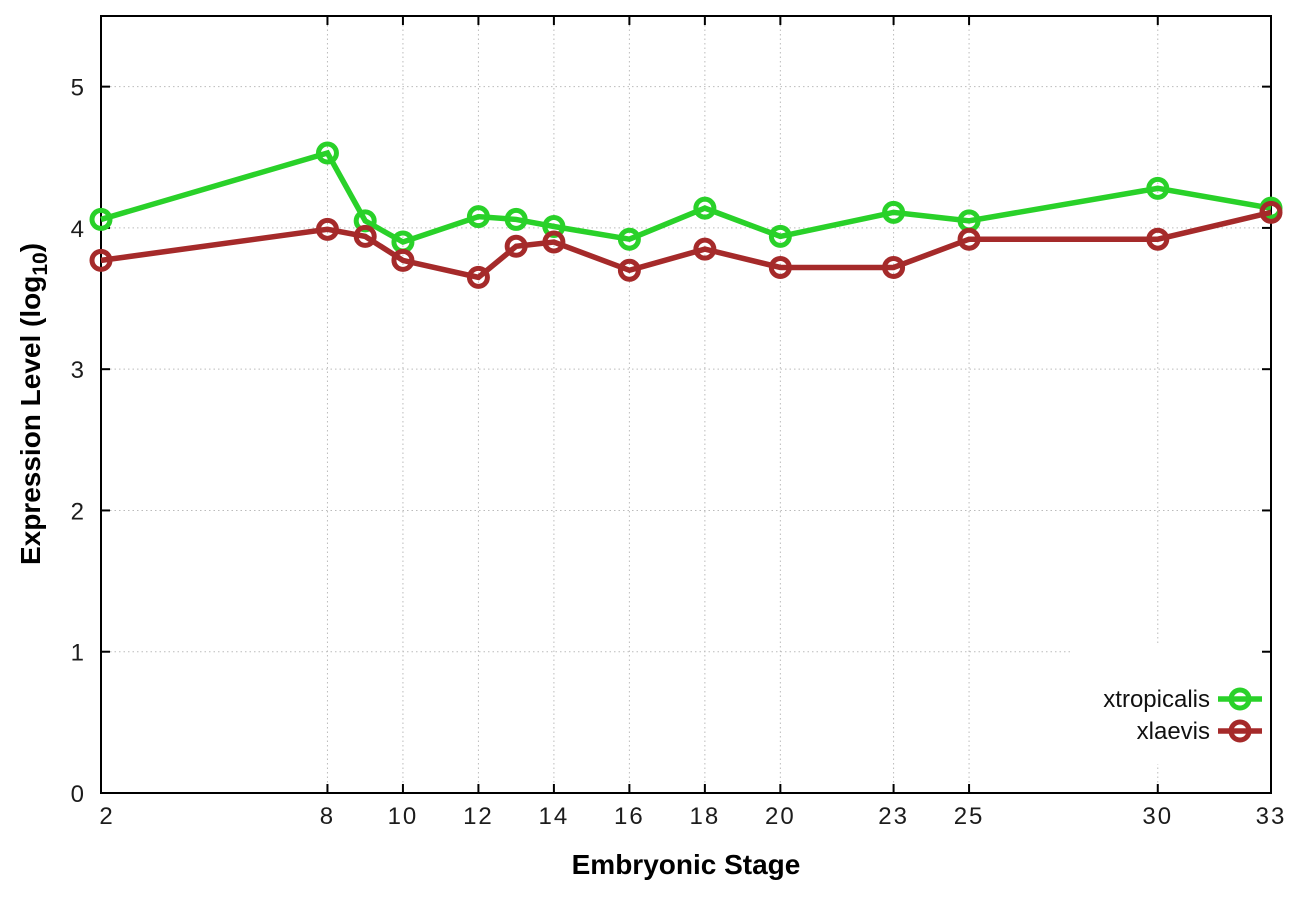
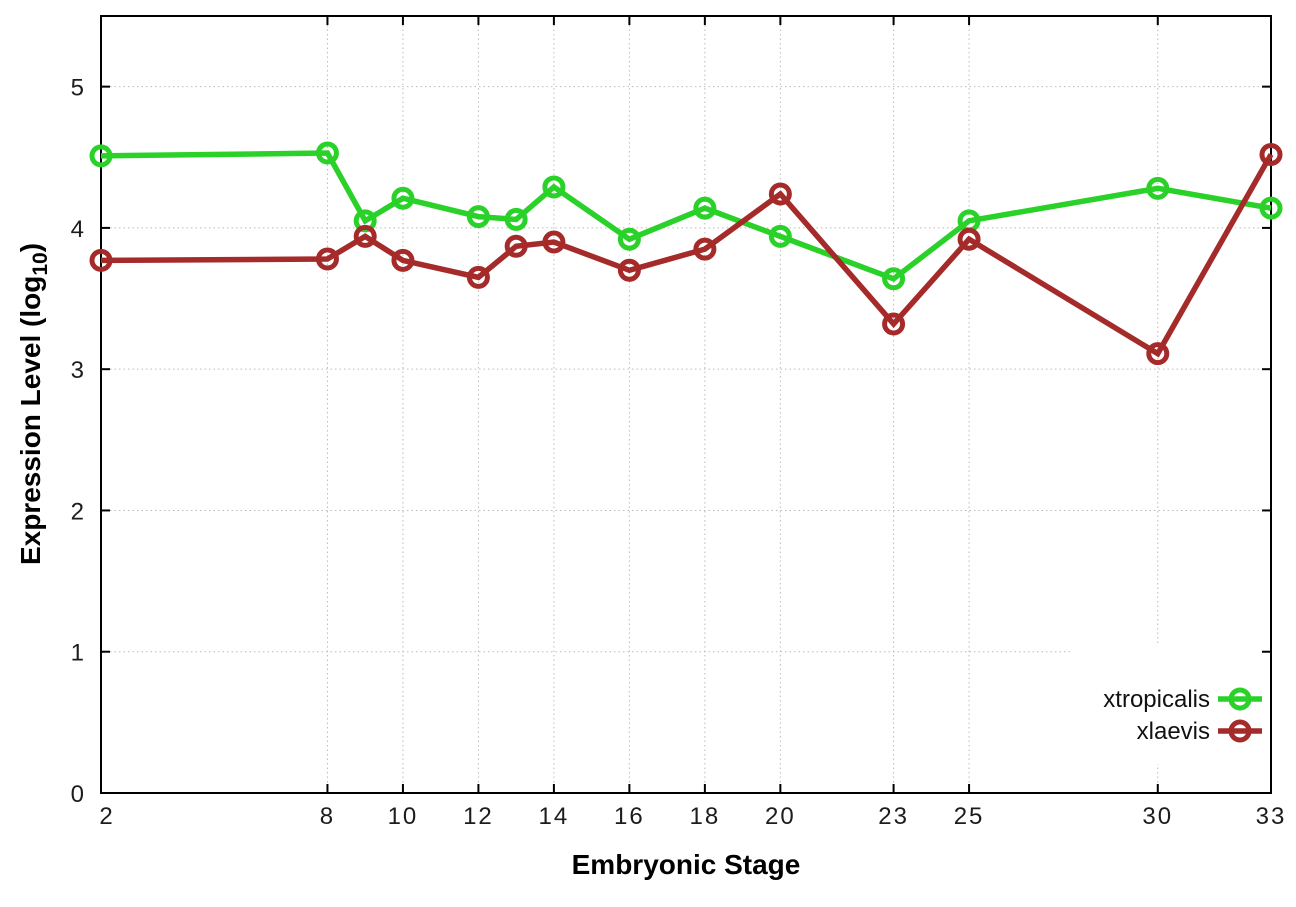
xtropicalis/2: 4.06 -> 4.51
xlaevis/8: 3.99 -> 3.78
xtropicalis/10: 3.90 -> 4.21
xtropicalis/14: 4.01 -> 4.29
xlaevis/20: 3.72 -> 4.24
xtropicalis/23: 4.11 -> 3.64
xlaevis/23: 3.72 -> 3.32
xlaevis/30: 3.92 -> 3.11
xlaevis/33: 4.11 -> 4.52
